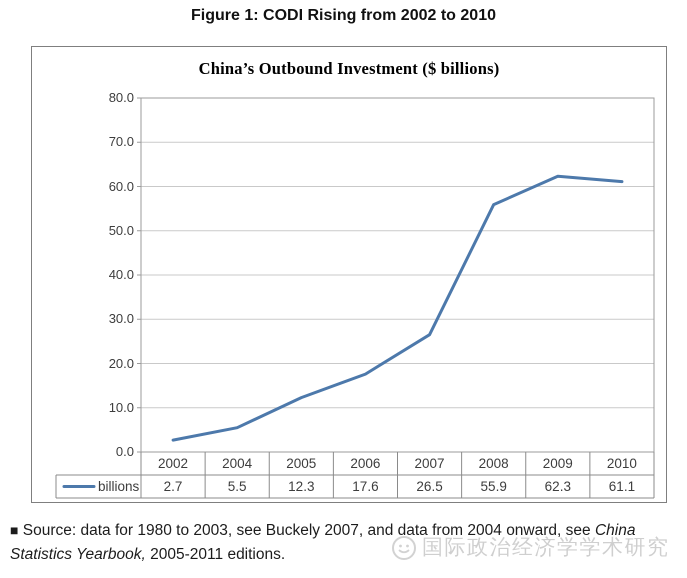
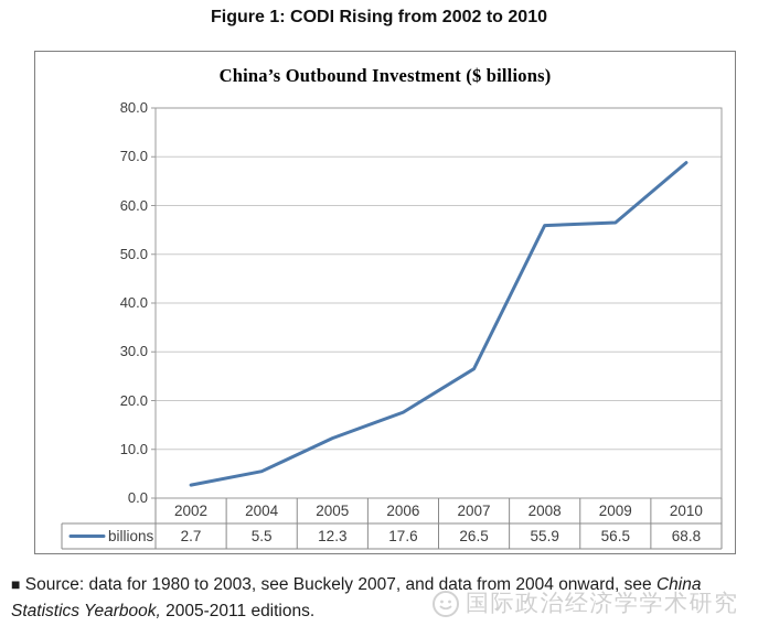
2009: 62.3 -> 56.5
2010: 61.1 -> 68.8
